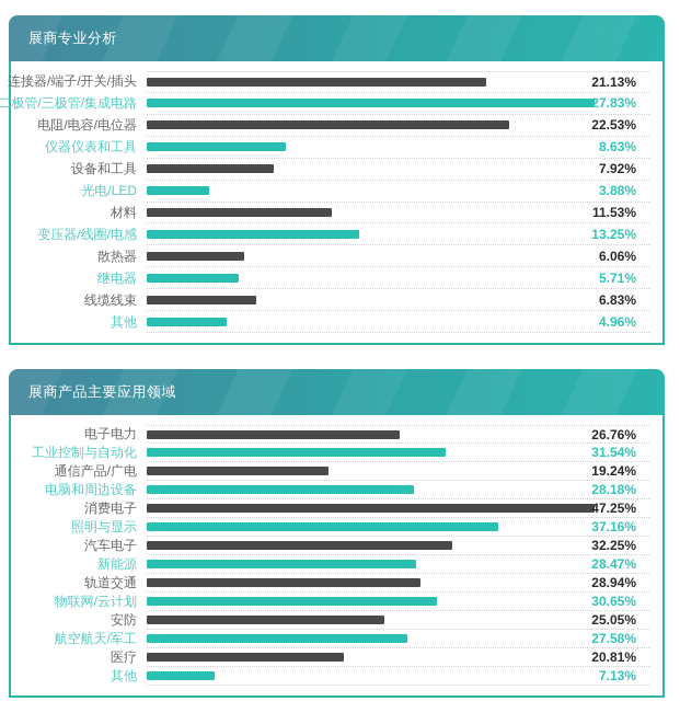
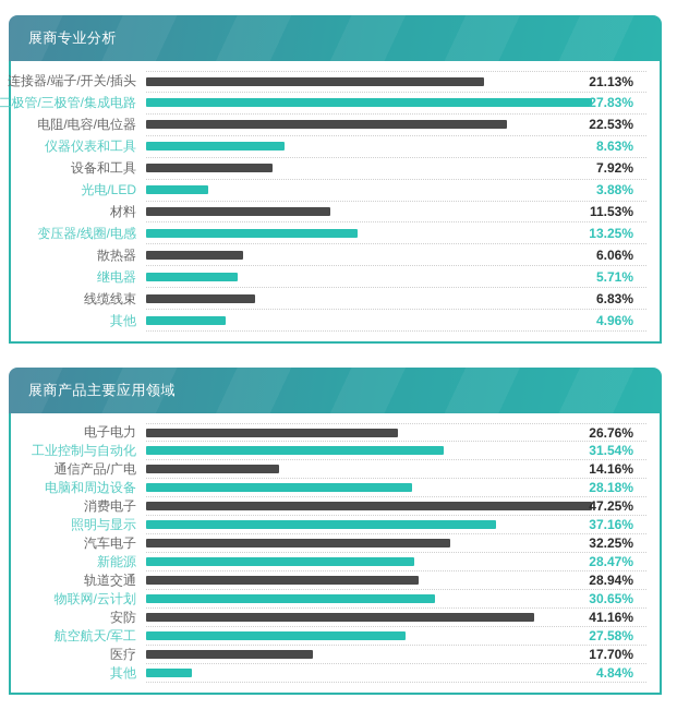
展商产品主要应用领域/通信产品/广电: 19.24% -> 14.16%
展商产品主要应用领域/安防: 25.05% -> 41.16%
展商产品主要应用领域/医疗: 20.81% -> 17.70%
展商产品主要应用领域/其他: 7.13% -> 4.84%
